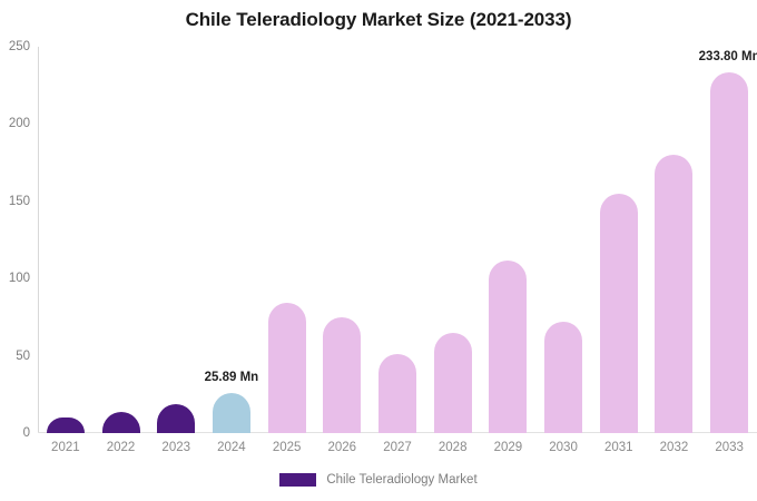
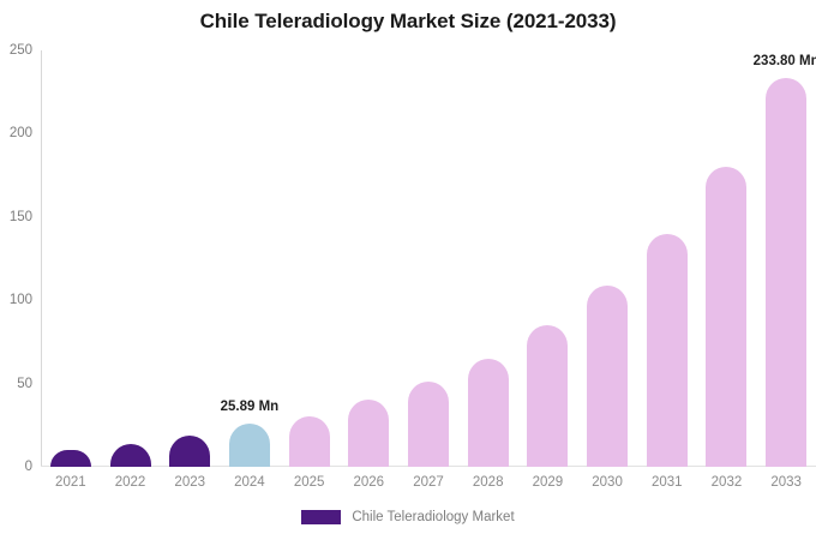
2025: 84 -> 30
2026: 75 -> 40
2029: 112 -> 85
2030: 72 -> 109
2031: 155 -> 140
